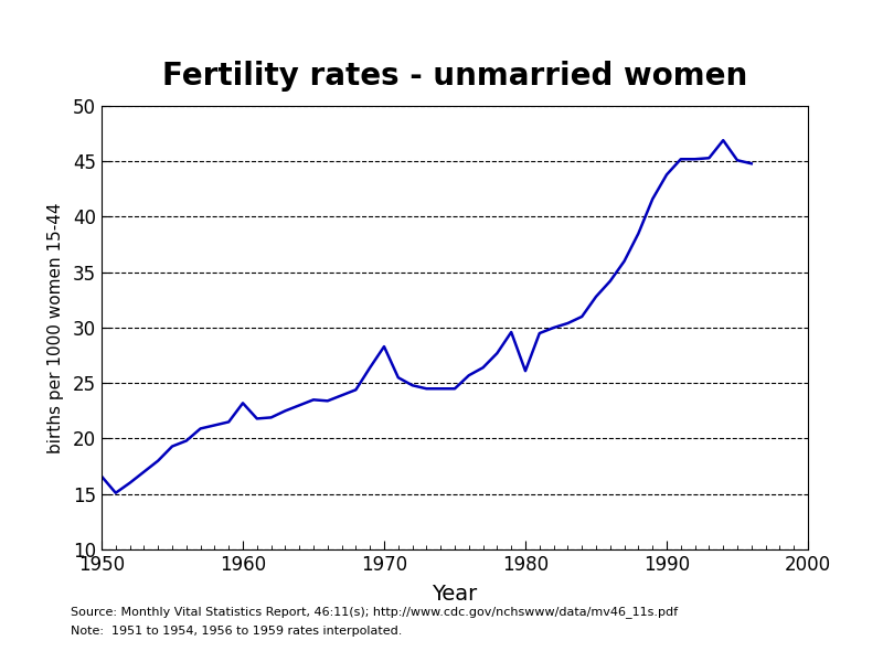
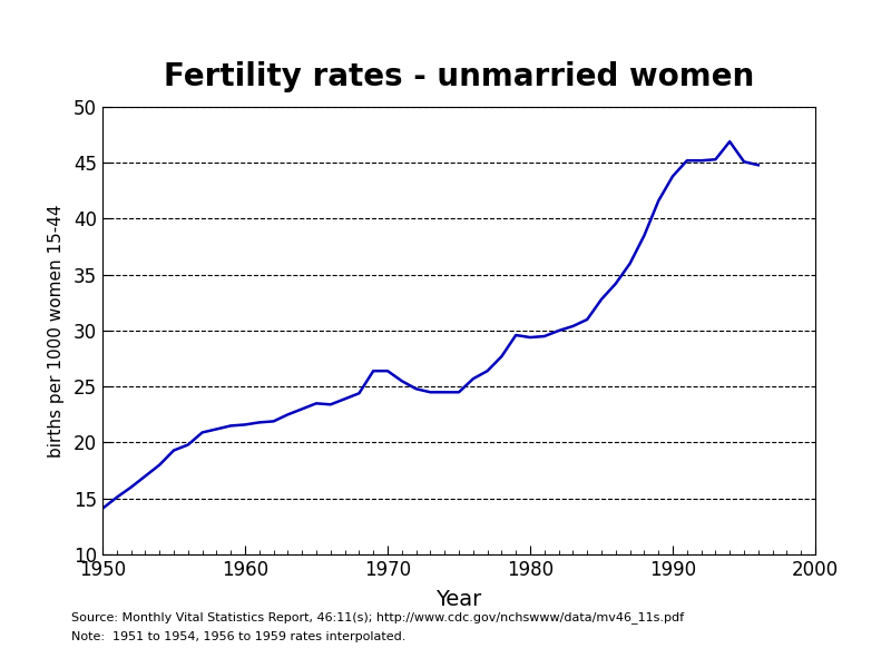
1950: 16.6 -> 14.1
1960: 23.2 -> 21.6
1970: 28.3 -> 26.4
1980: 26.1 -> 29.4
